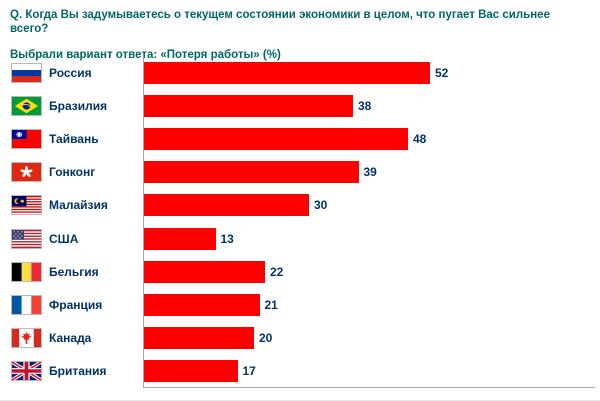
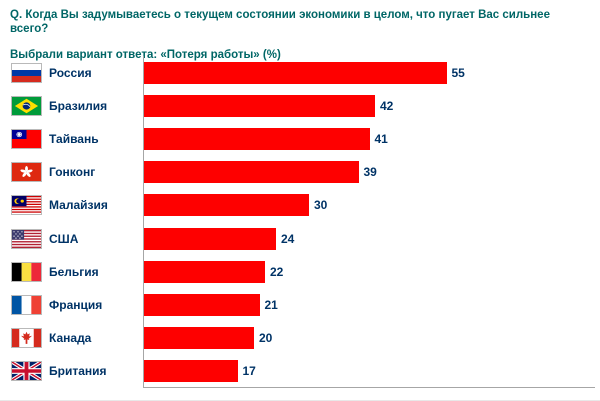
Россия: 52 -> 55
Бразилия: 38 -> 42
Тайвань: 48 -> 41
США: 13 -> 24
